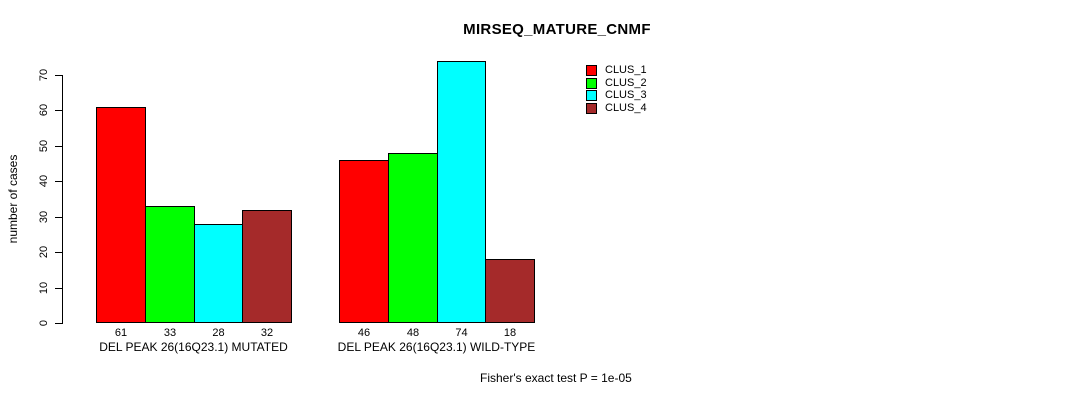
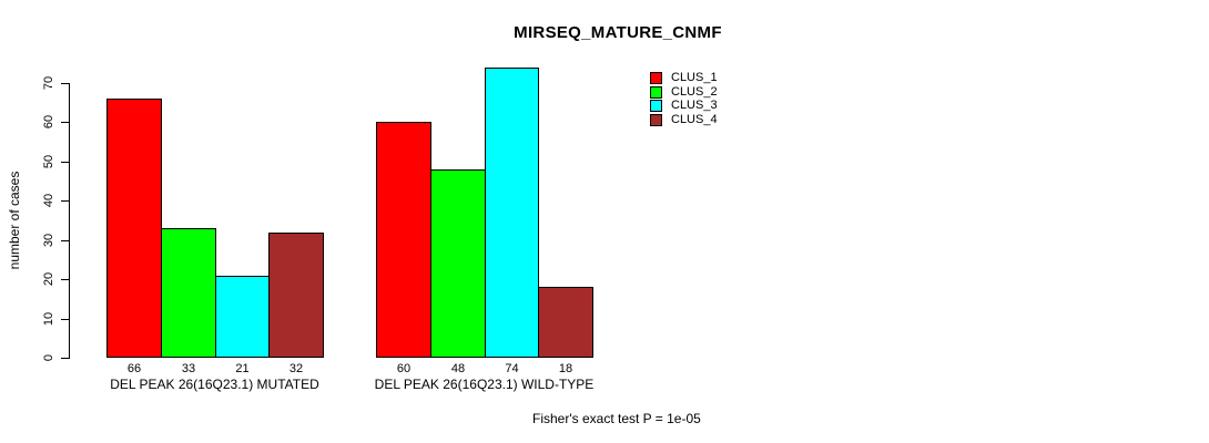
CLUS_1/DEL PEAK 26(16Q23.1) MUTATED: 61 -> 66
CLUS_3/DEL PEAK 26(16Q23.1) MUTATED: 28 -> 21
CLUS_1/DEL PEAK 26(16Q23.1) WILD-TYPE: 46 -> 60
